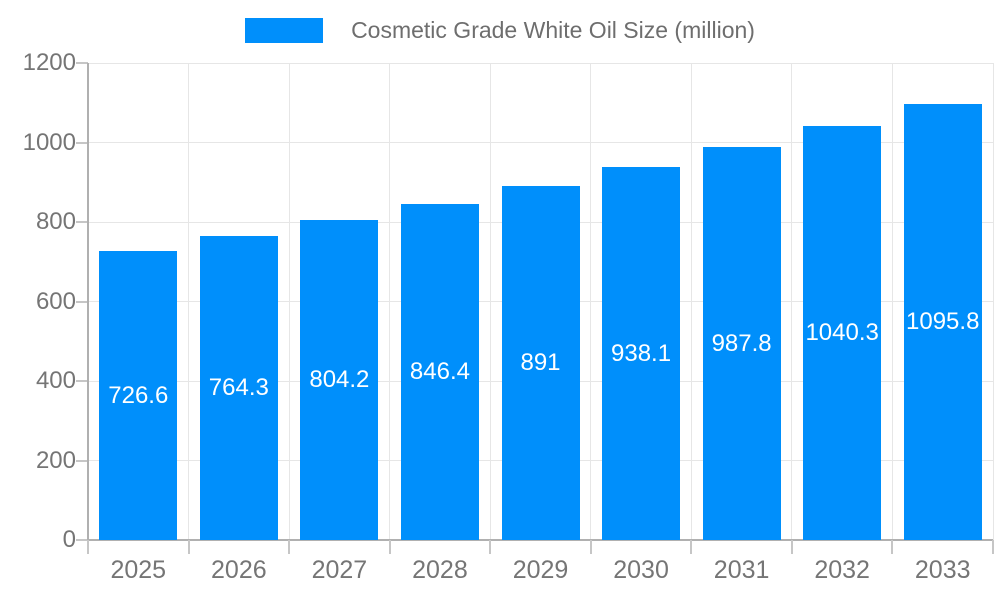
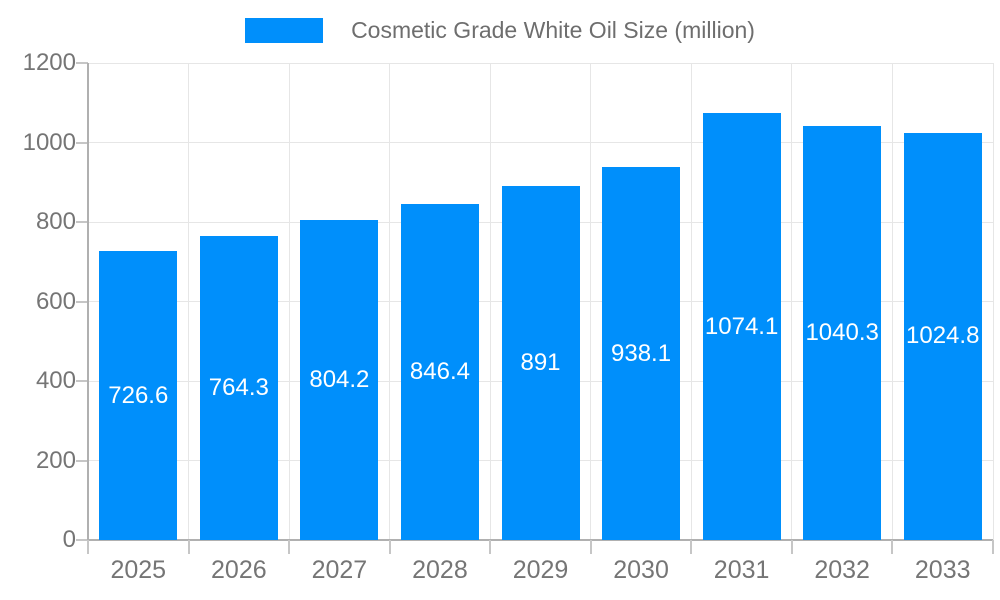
2031: 987.8 -> 1074.1
2033: 1095.8 -> 1024.8
